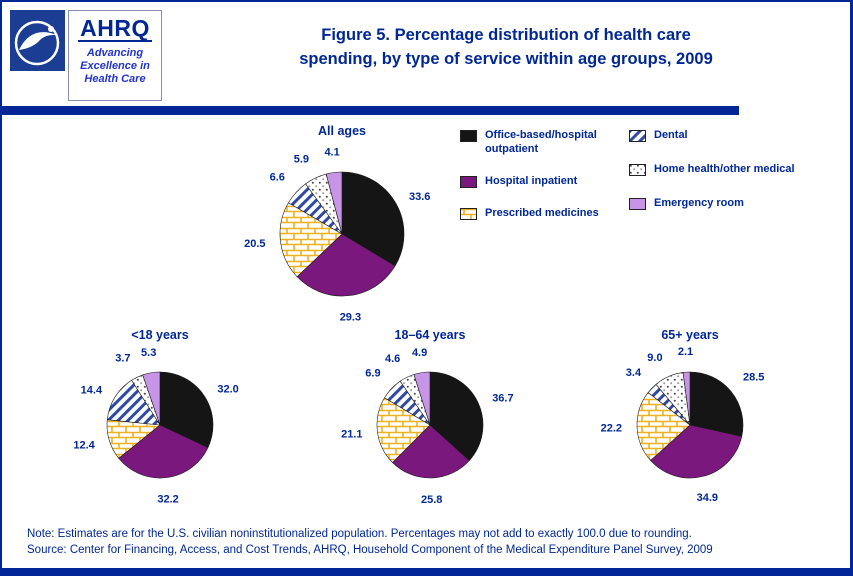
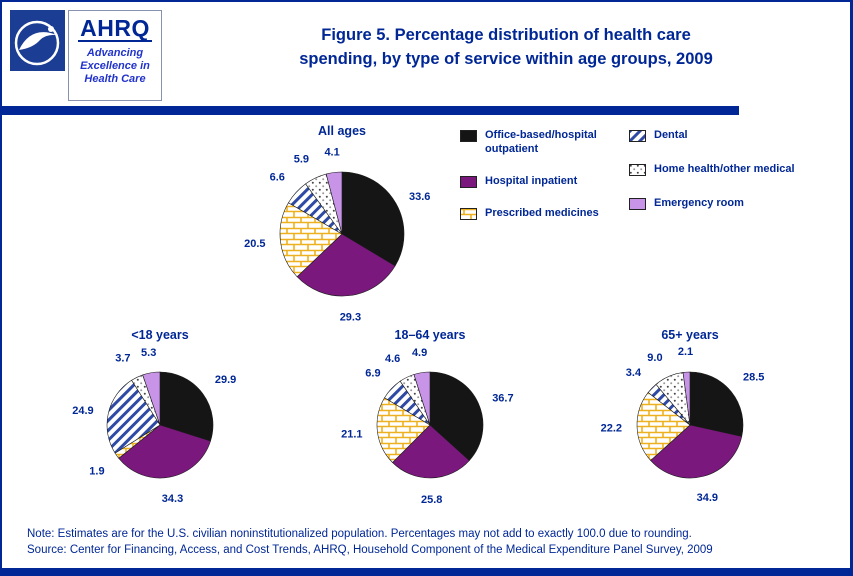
<18 years/Office-based/hospital outpatient: 32.0 -> 29.9
<18 years/Hospital inpatient: 32.2 -> 34.3
<18 years/Prescribed medicines: 12.4 -> 1.9
<18 years/Dental: 14.4 -> 24.9
